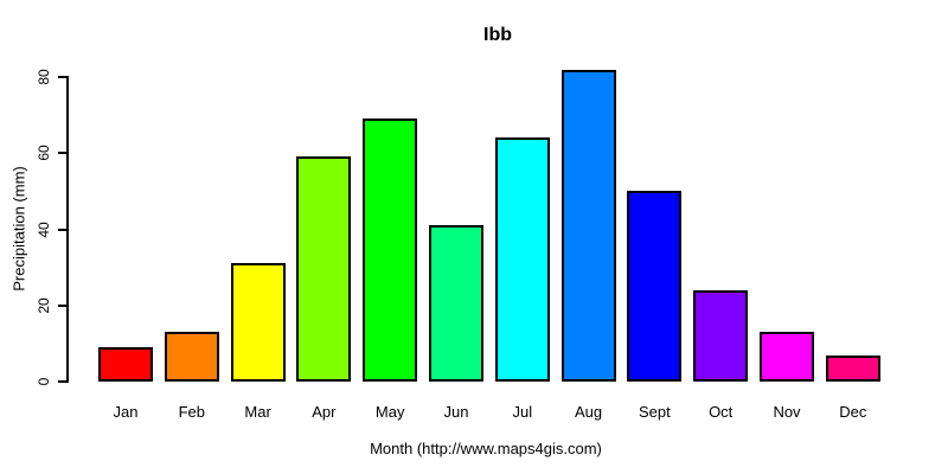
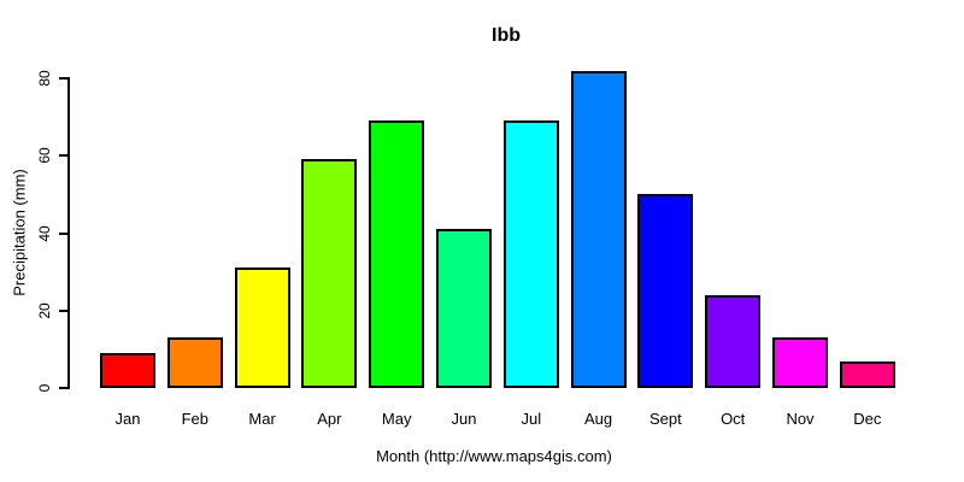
Jul: 64 -> 69
